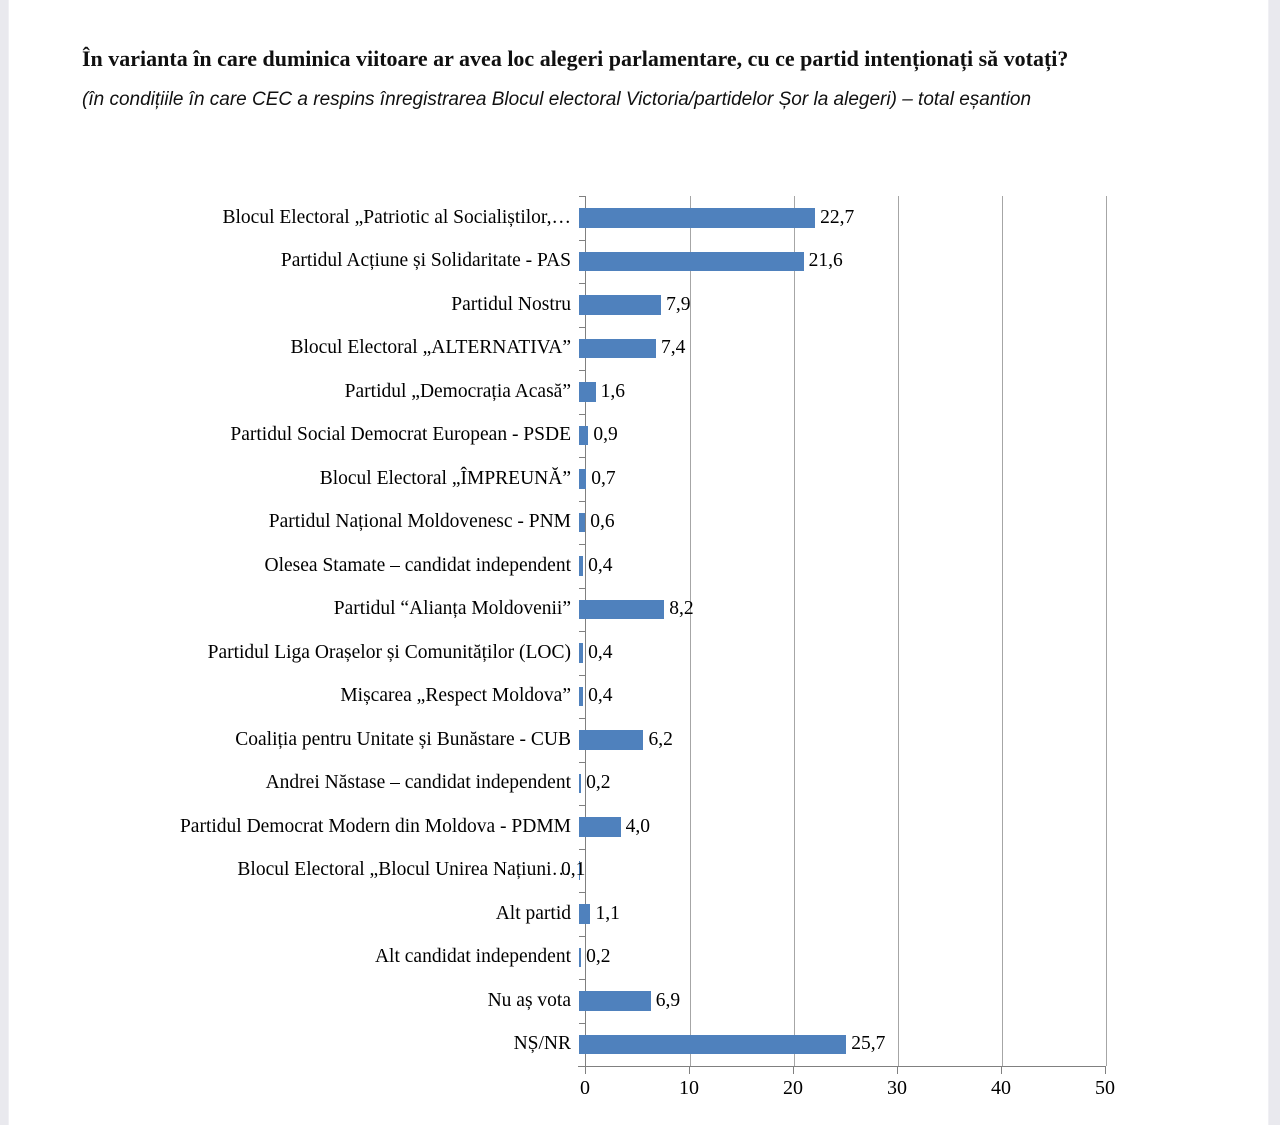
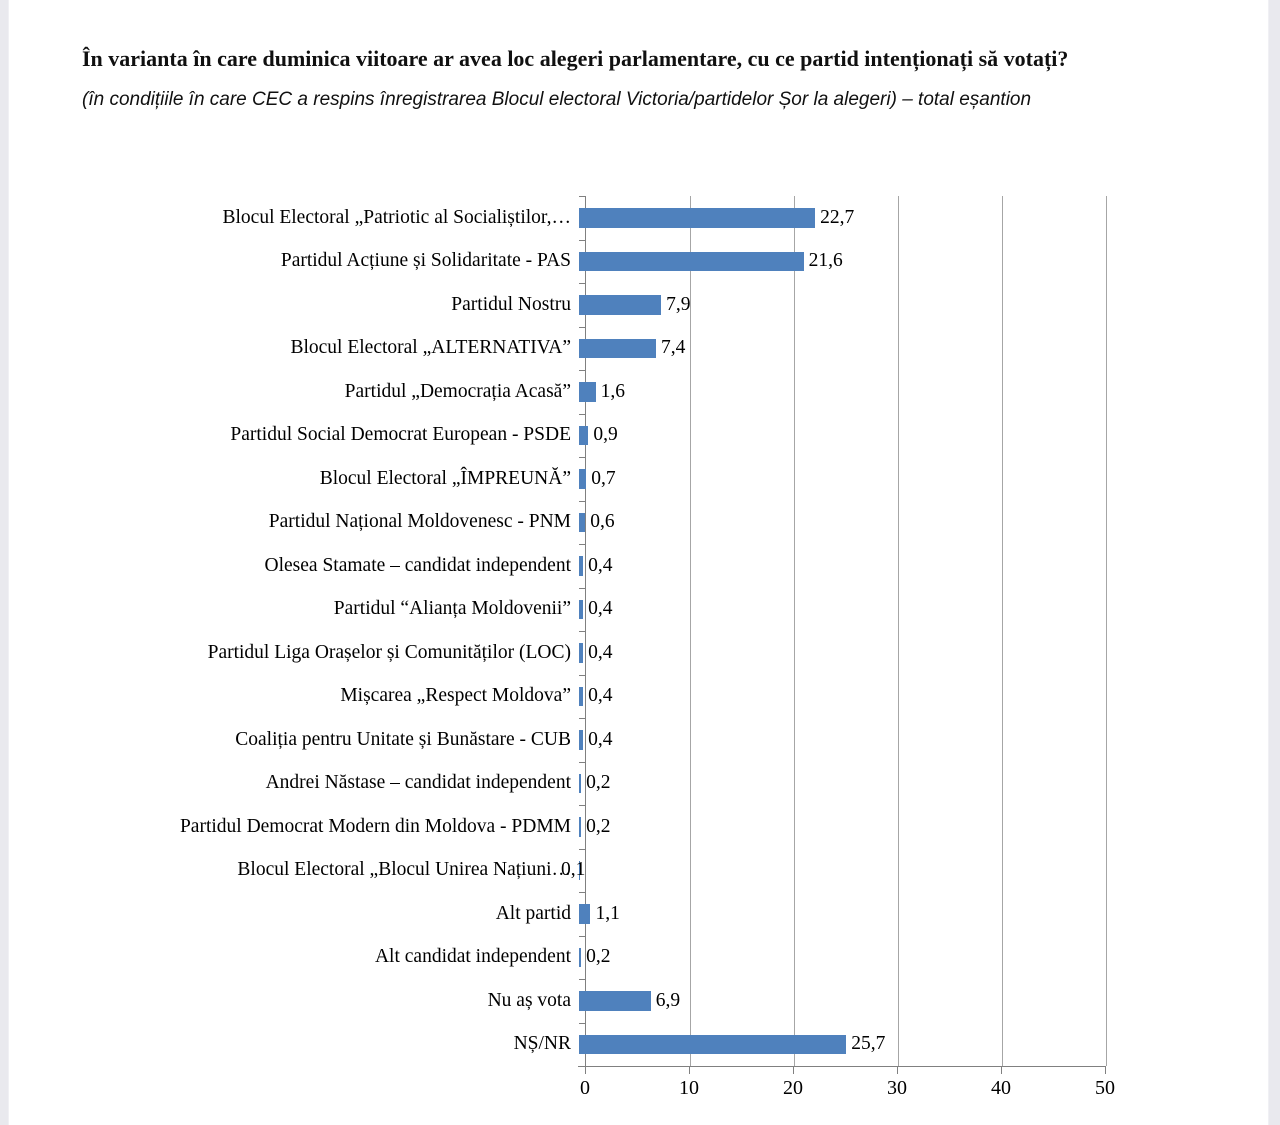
Partidul “Alianța Moldovenii”: 8,2 -> 0,4
Coaliția pentru Unitate și Bunăstare - CUB: 6,2 -> 0,4
Partidul Democrat Modern din Moldova - PDMM: 4,0 -> 0,2
